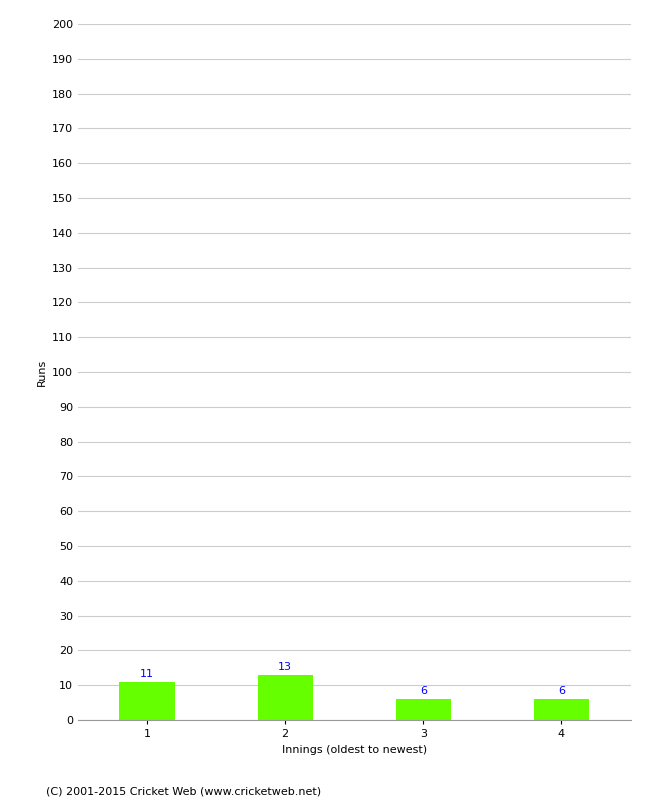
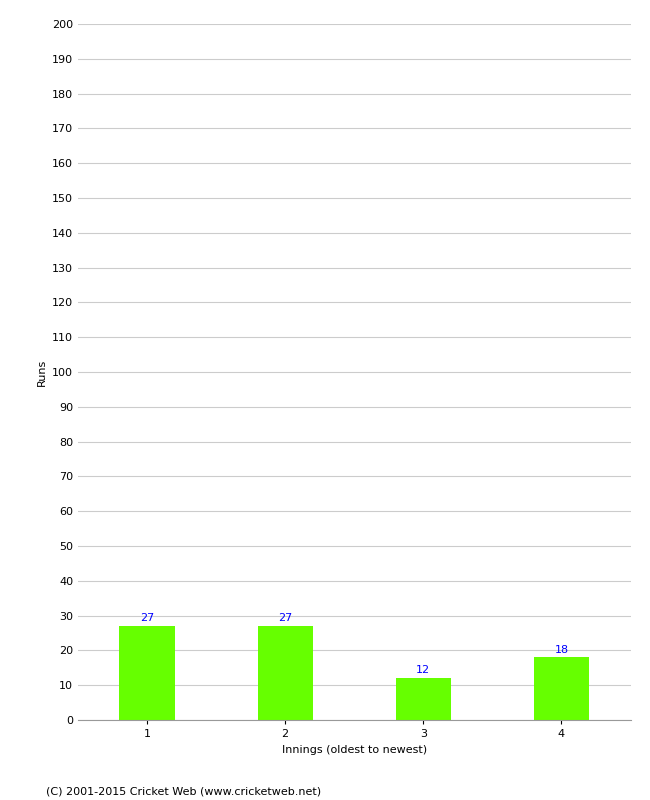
1: 11 -> 27
2: 13 -> 27
3: 6 -> 12
4: 6 -> 18
